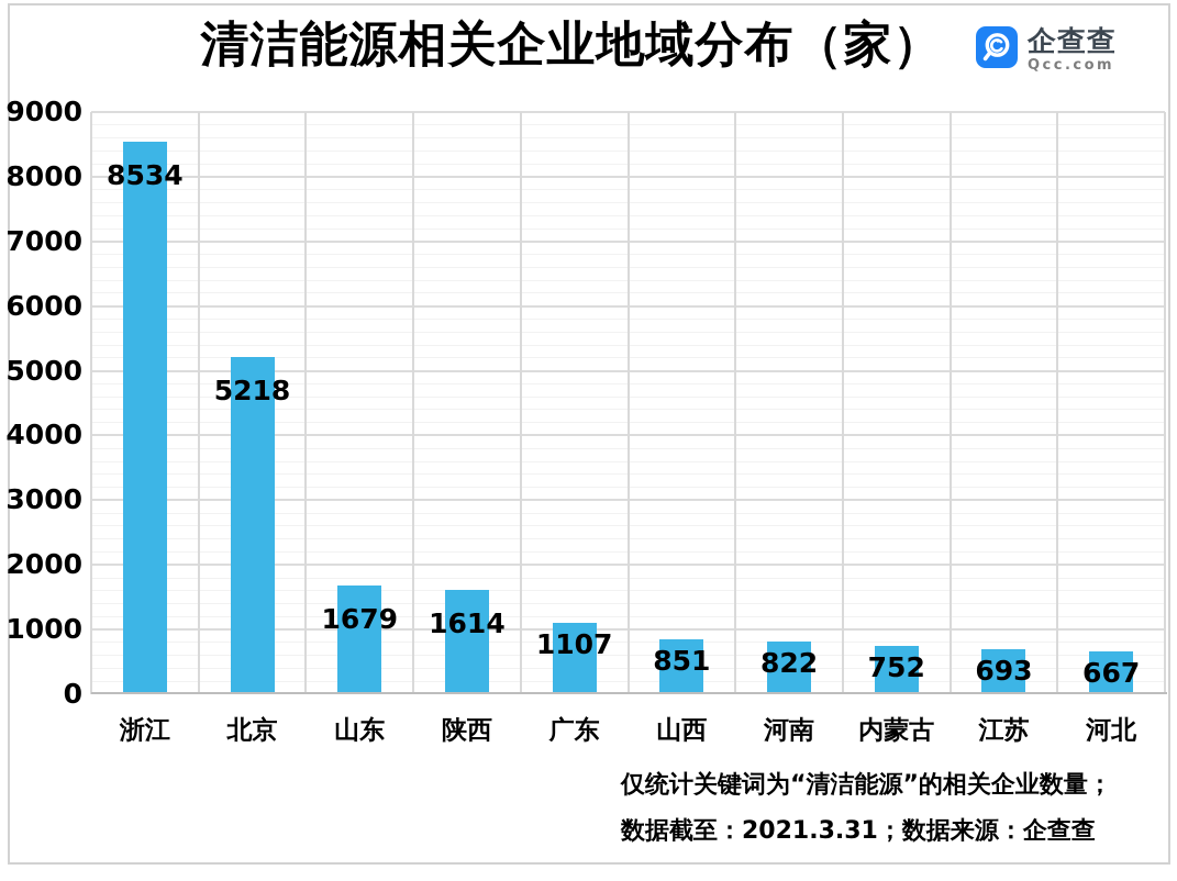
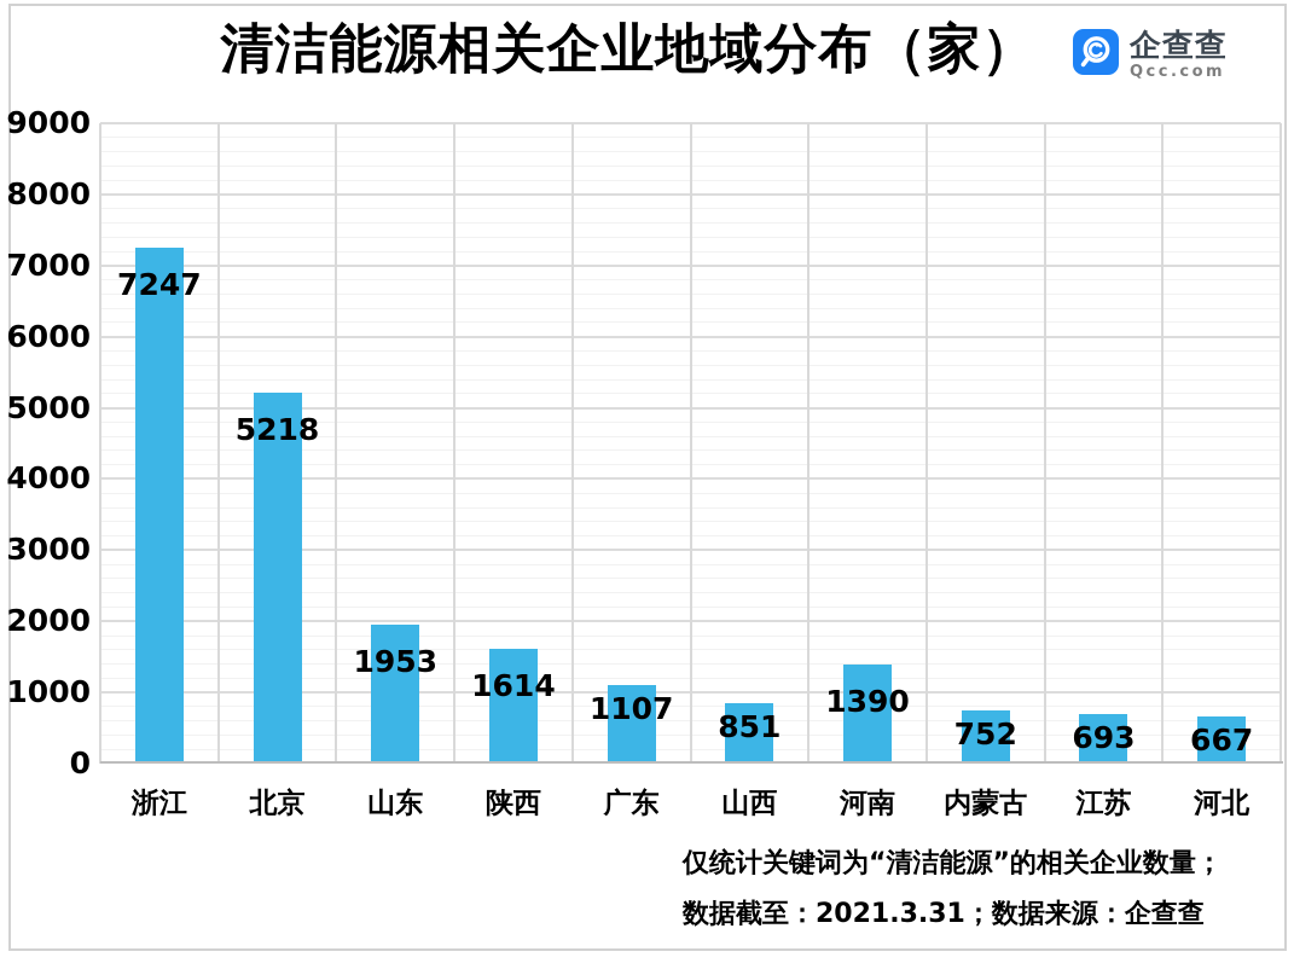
浙江: 8534 -> 7247
山东: 1679 -> 1953
河南: 822 -> 1390
